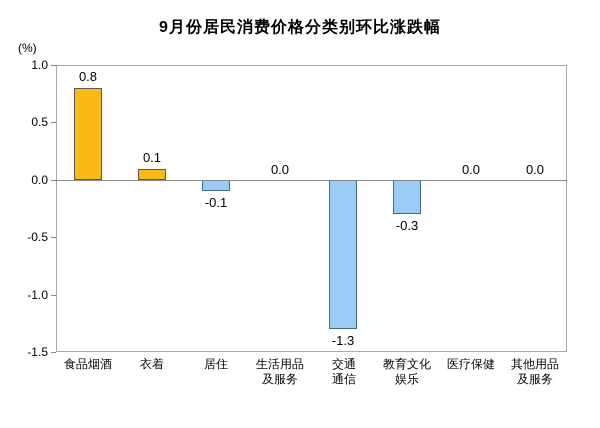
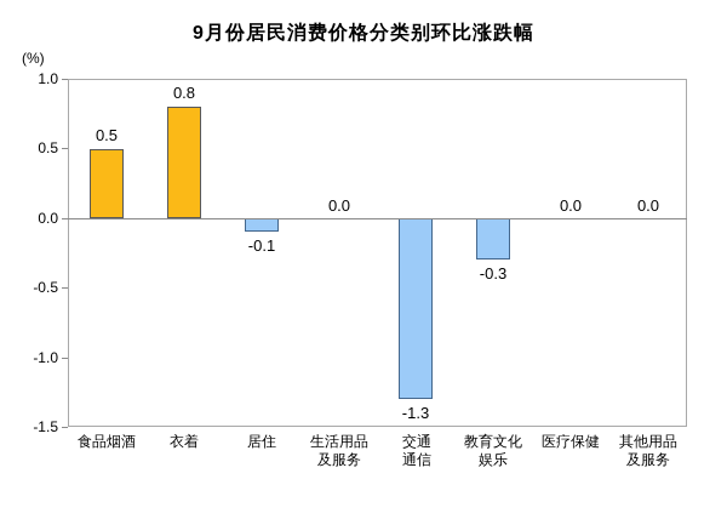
食品烟酒: 0.8 -> 0.5
衣着: 0.1 -> 0.8
